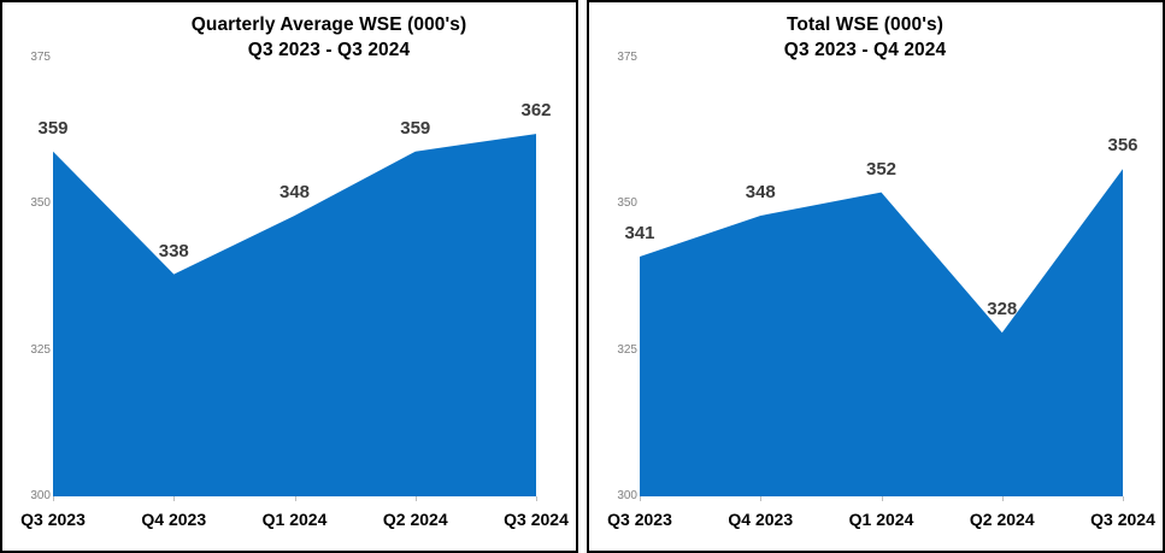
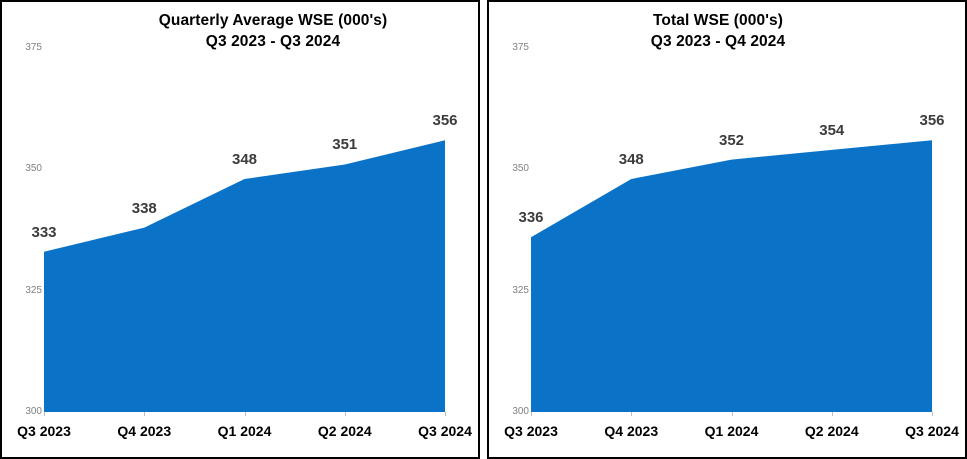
Quarterly Average WSE (000's) Q3 2023 - Q3 2024/Q3 2023: 359 -> 333
Quarterly Average WSE (000's) Q3 2023 - Q3 2024/Q2 2024: 359 -> 351
Quarterly Average WSE (000's) Q3 2023 - Q3 2024/Q3 2024: 362 -> 356
Total WSE (000's) Q3 2023 - Q4 2024/Q3 2023: 341 -> 336
Total WSE (000's) Q3 2023 - Q4 2024/Q2 2024: 328 -> 354
